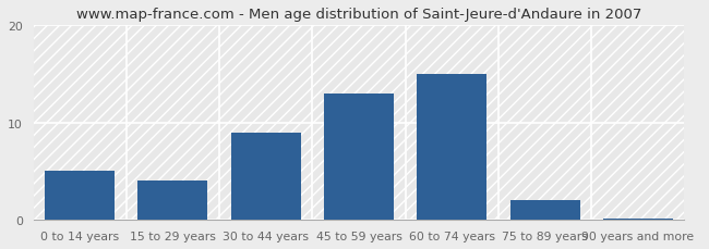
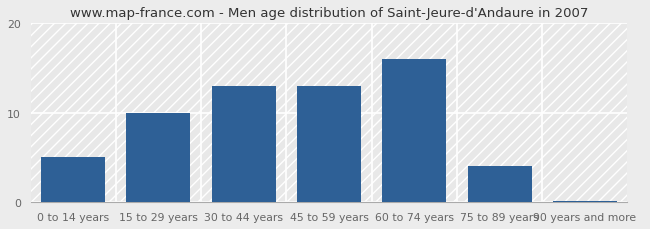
15 to 29 years: 4.0 -> 10.0
30 to 44 years: 9.0 -> 13.0
60 to 74 years: 15.0 -> 16.0
75 to 89 years: 2.0 -> 4.0
